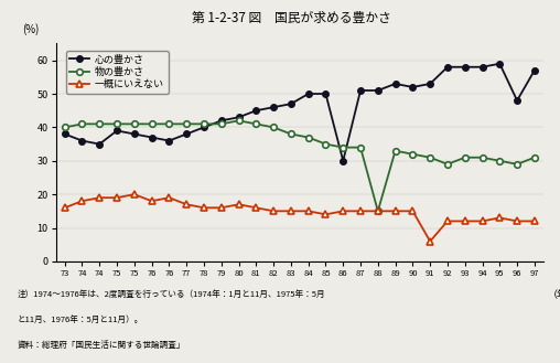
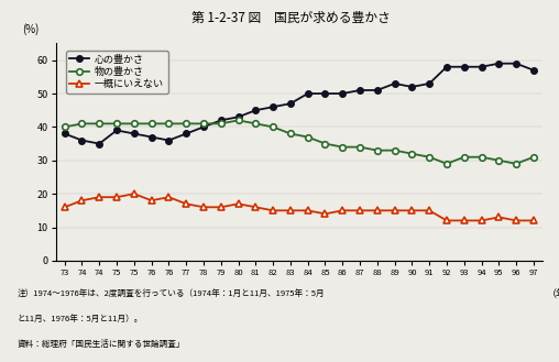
心の豊かさ/86: 30 -> 50
物の豊かさ/88: 15 -> 33
一概にいえない/91: 6 -> 15
心の豊かさ/96: 48 -> 59
